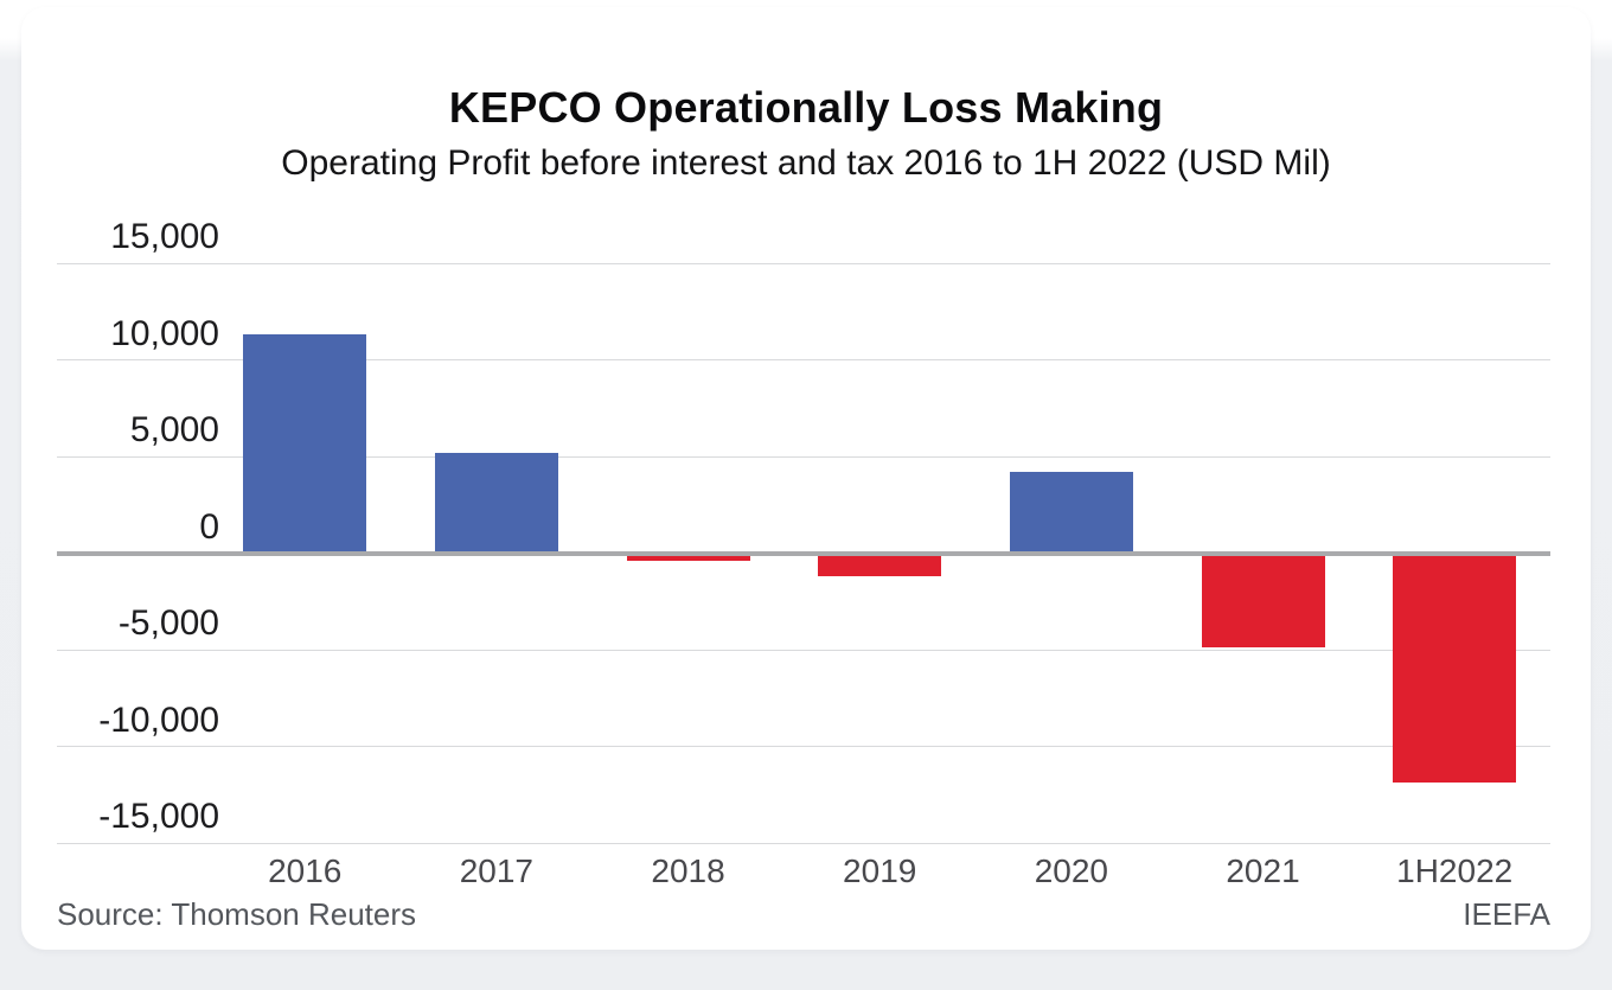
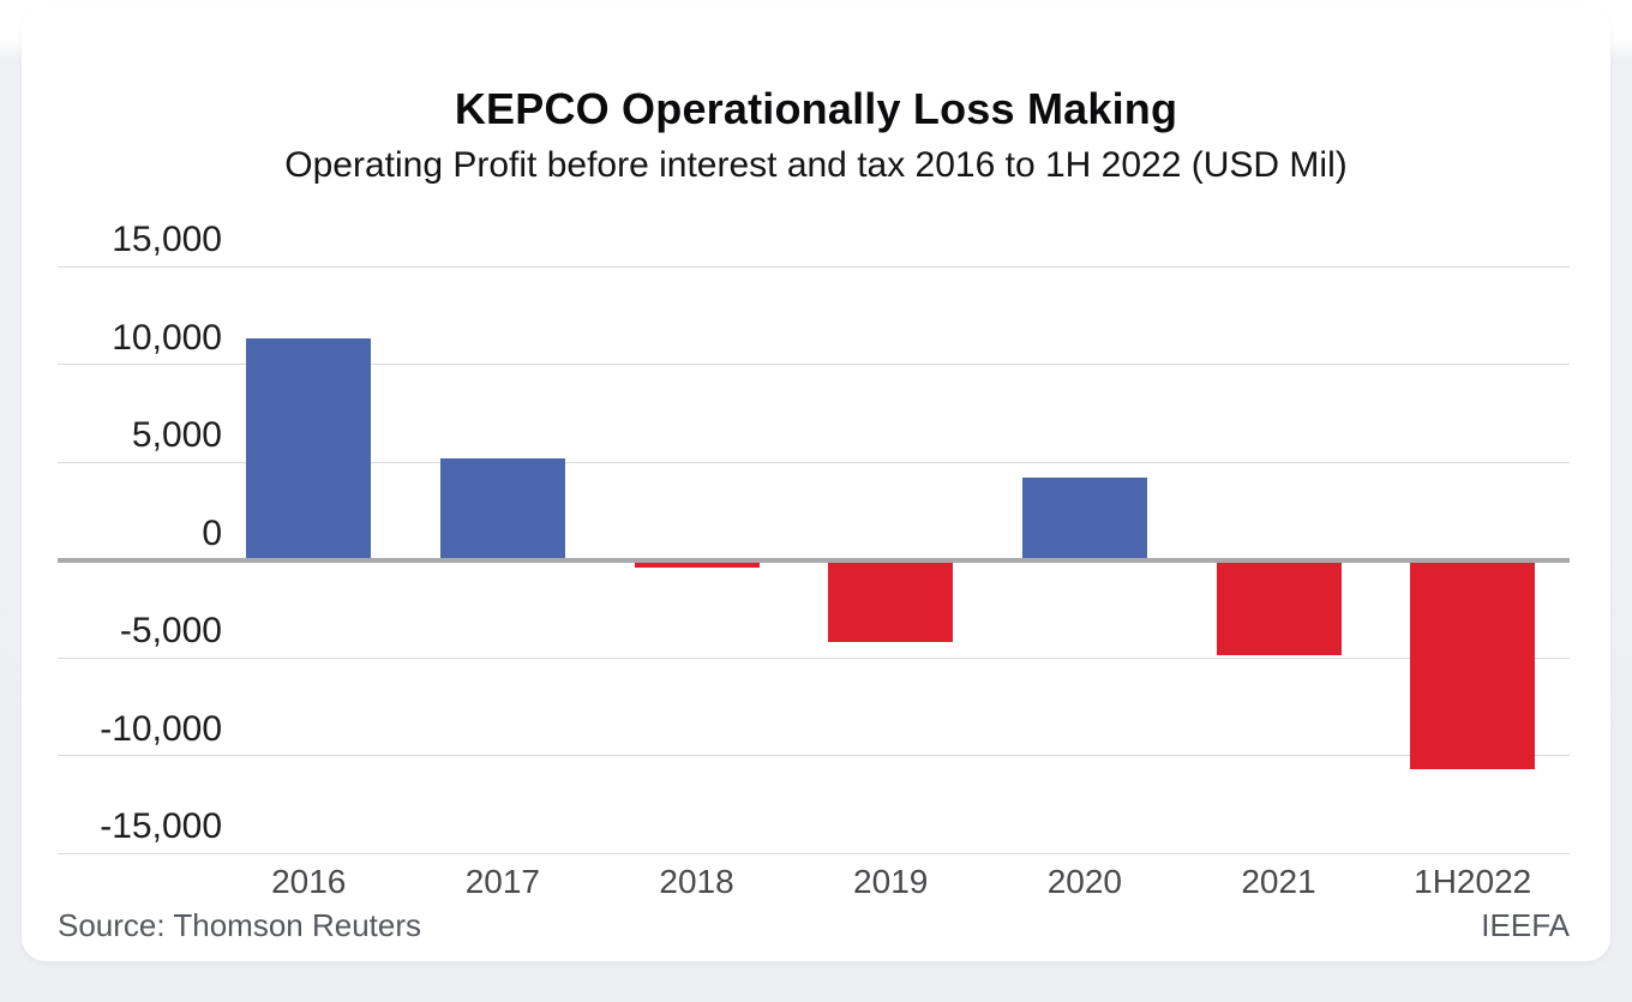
2019: -1200 -> -4200
1H2022: -11900 -> -10700
